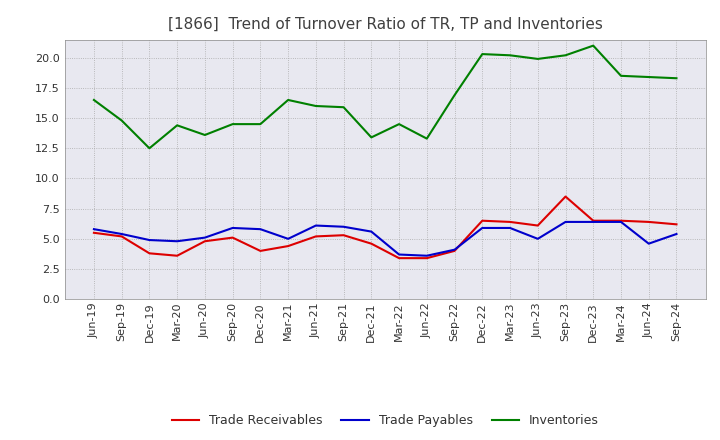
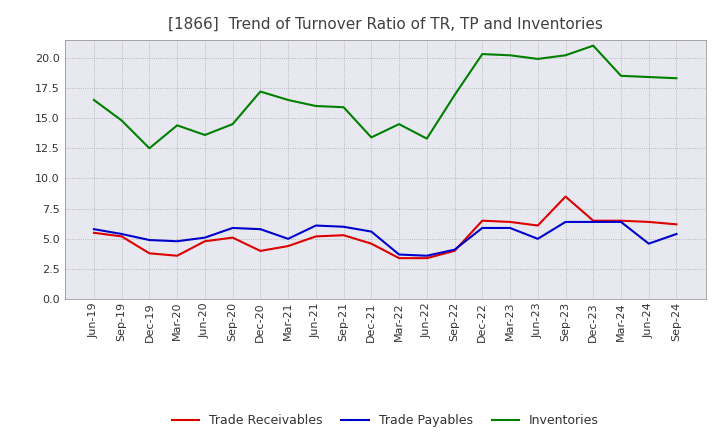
Inventories/Dec-20: 14.5 -> 17.2
